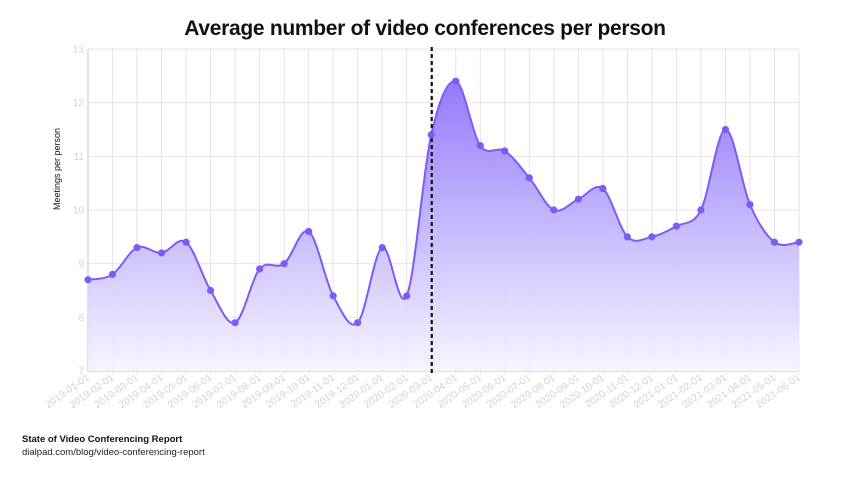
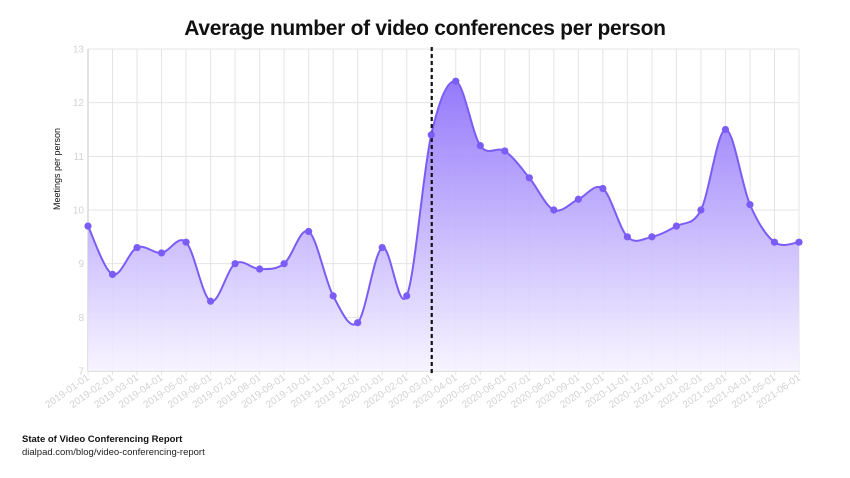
2019-01-01: 8.7 -> 9.7
2019-06-01: 8.5 -> 8.3
2019-07-01: 7.9 -> 9.0
